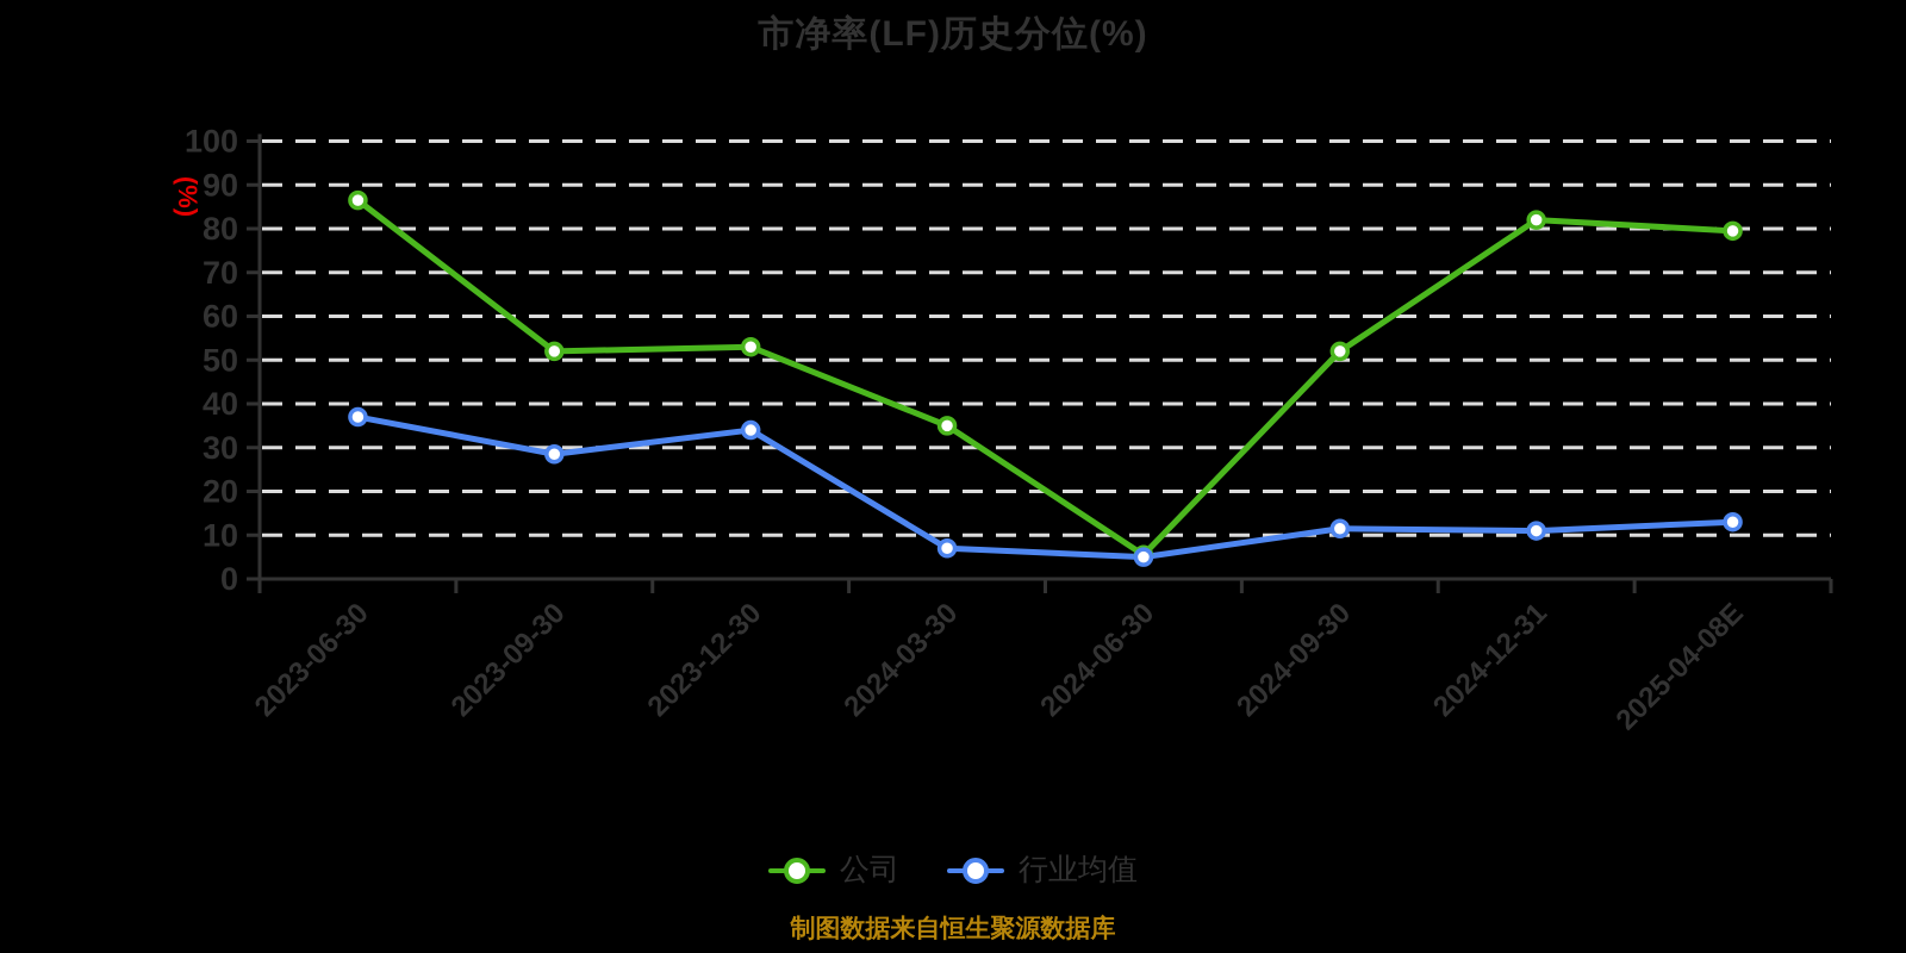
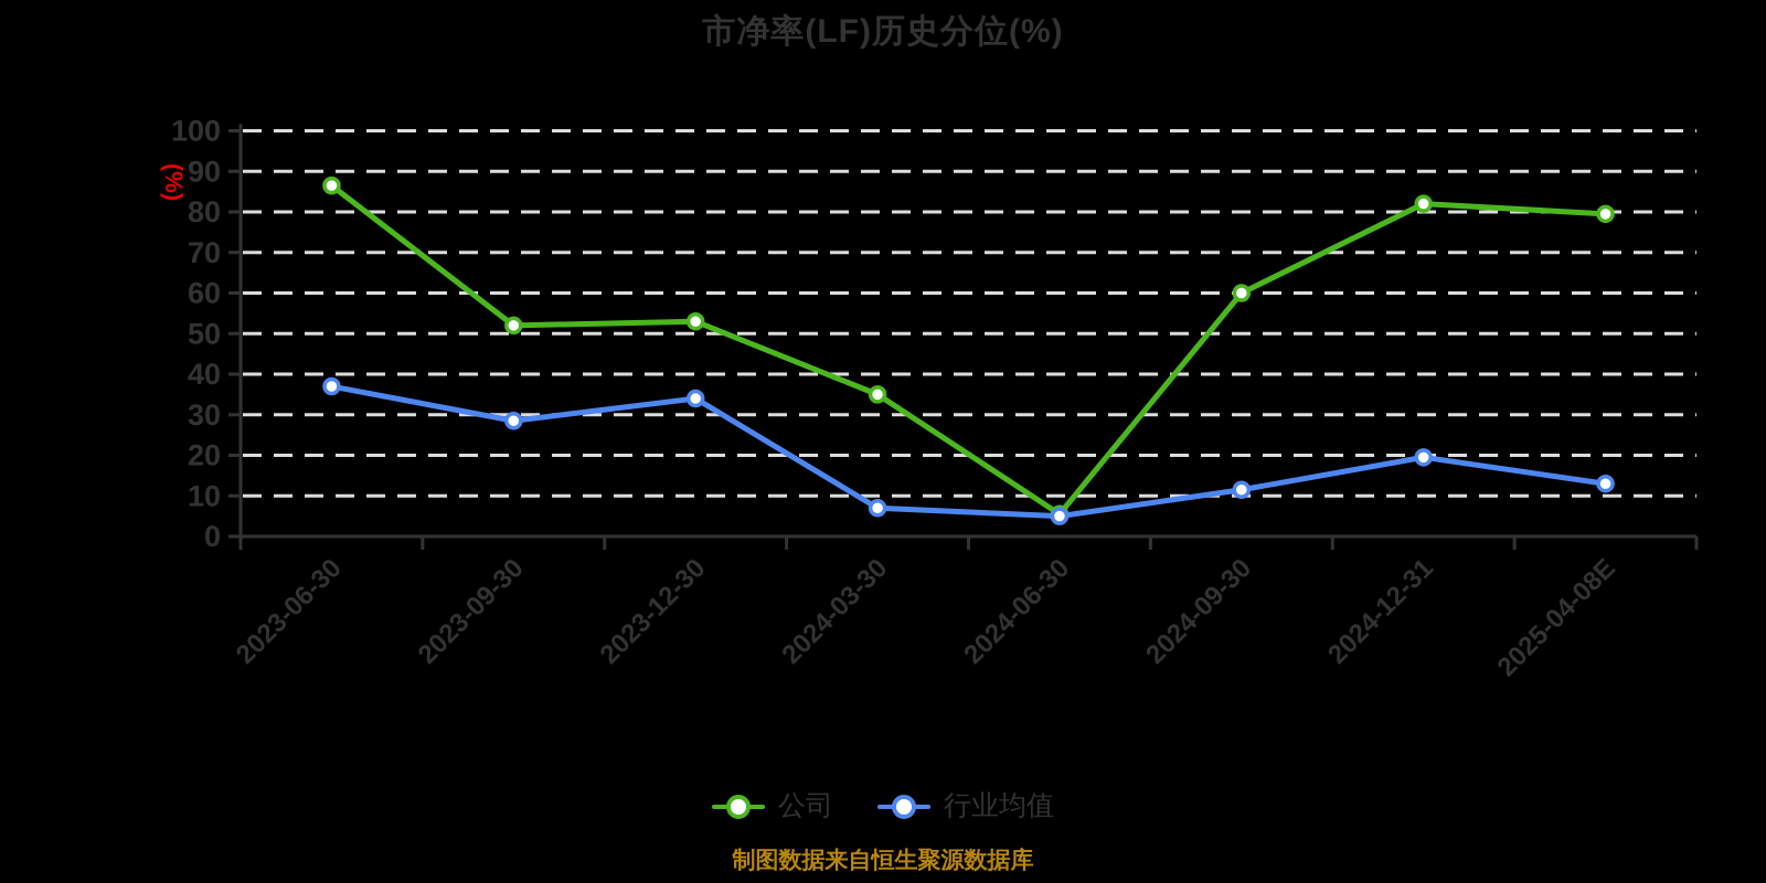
公司/2024-09-30: 52 -> 60
行业均值/2024-12-31: 11 -> 20
